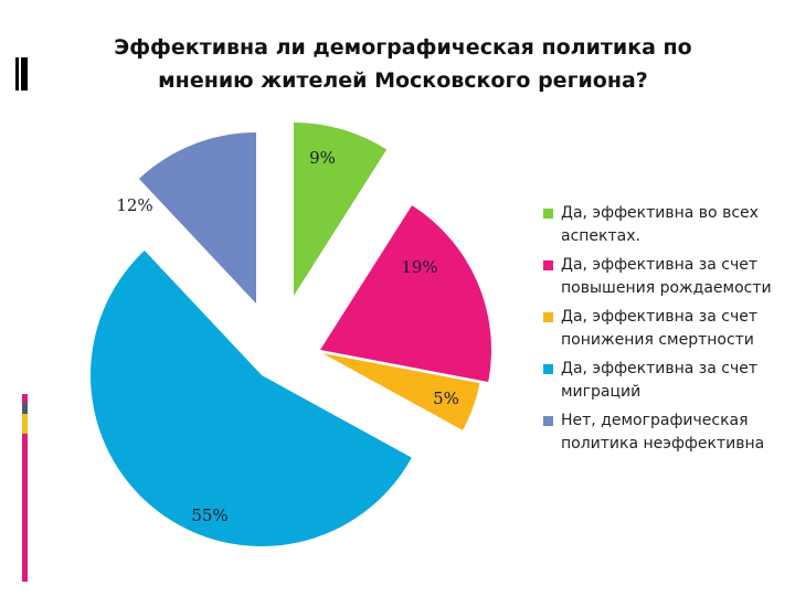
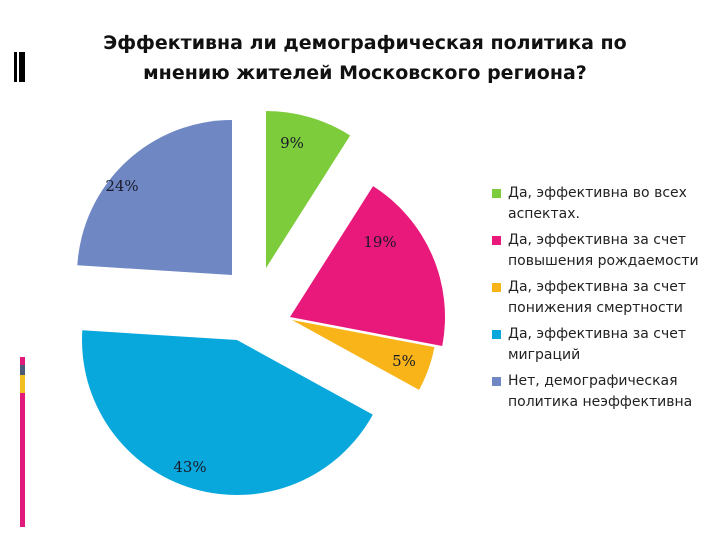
Да, эффективна за счет миграций: 55% -> 43%
Нет, демографическая политика неэффективна: 12% -> 24%
